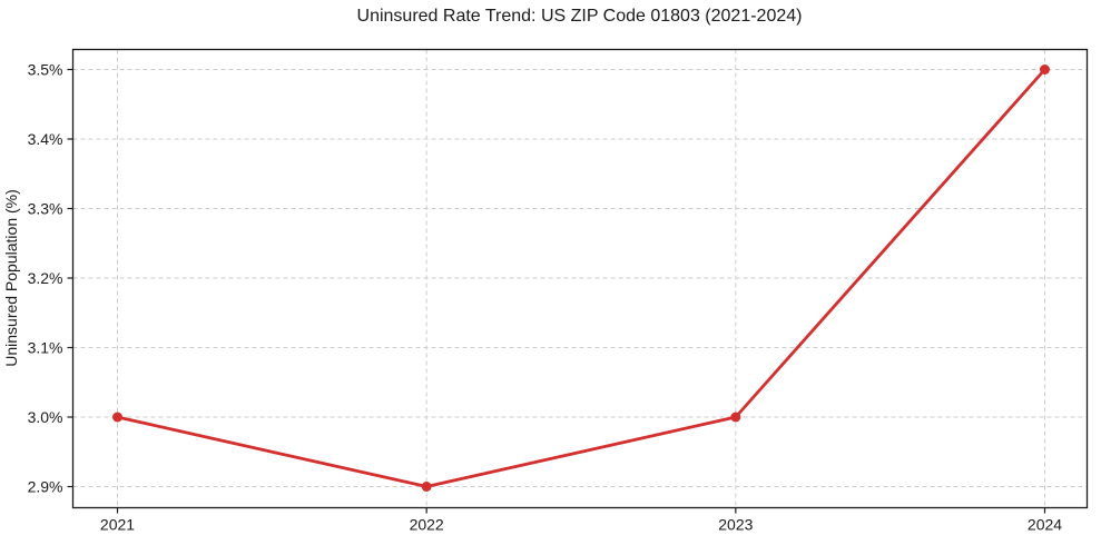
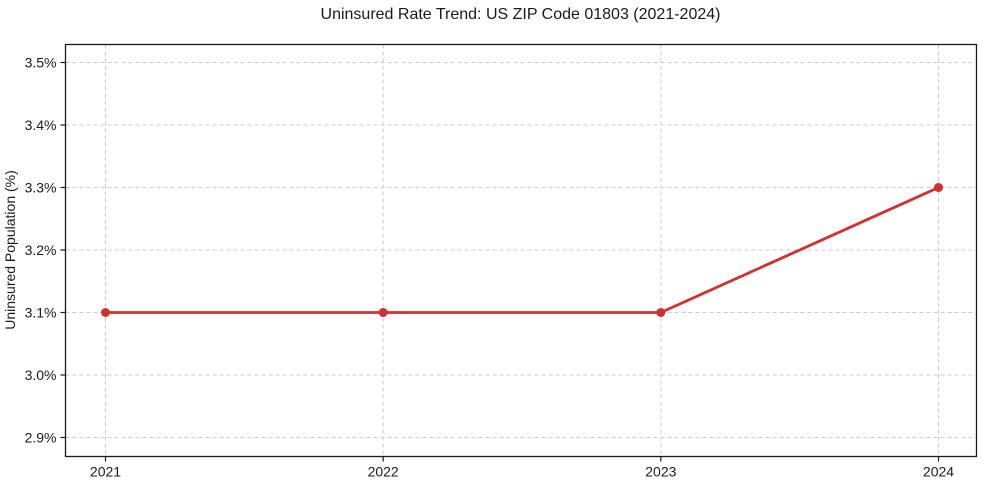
2021: 3.0% -> 3.1%
2022: 2.9% -> 3.1%
2023: 3.0% -> 3.1%
2024: 3.5% -> 3.3%
